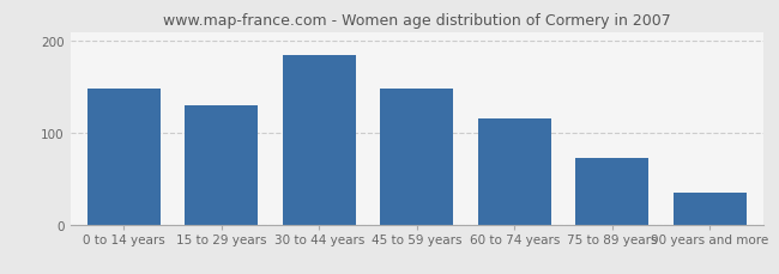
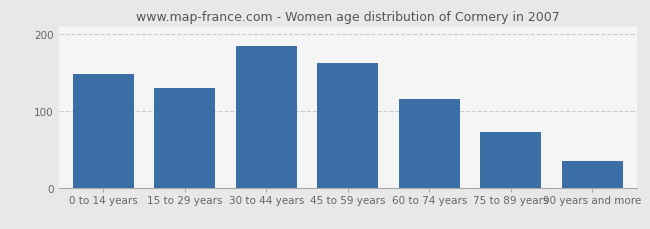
45 to 59 years: 148 -> 162
